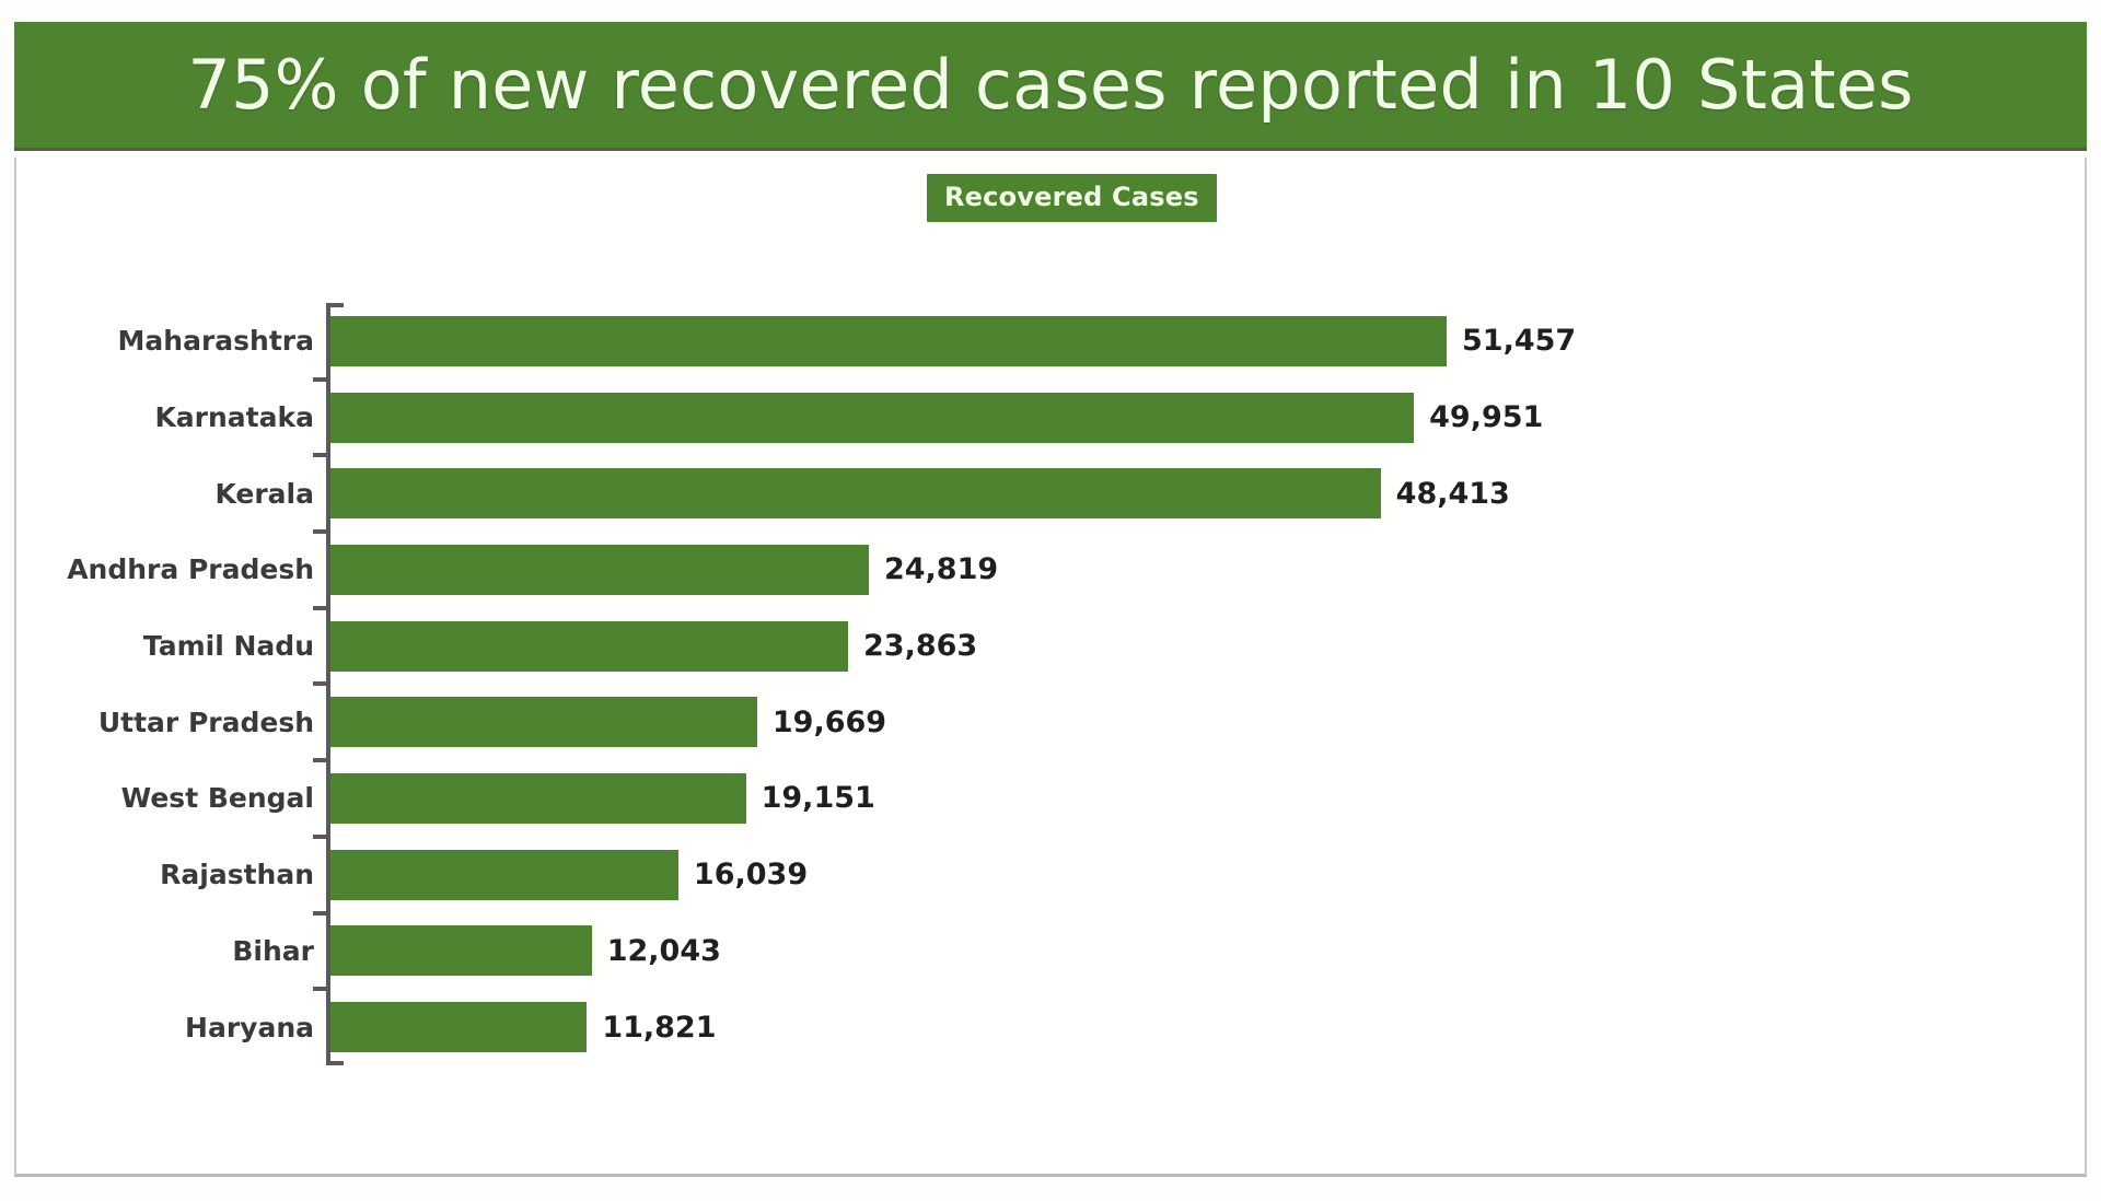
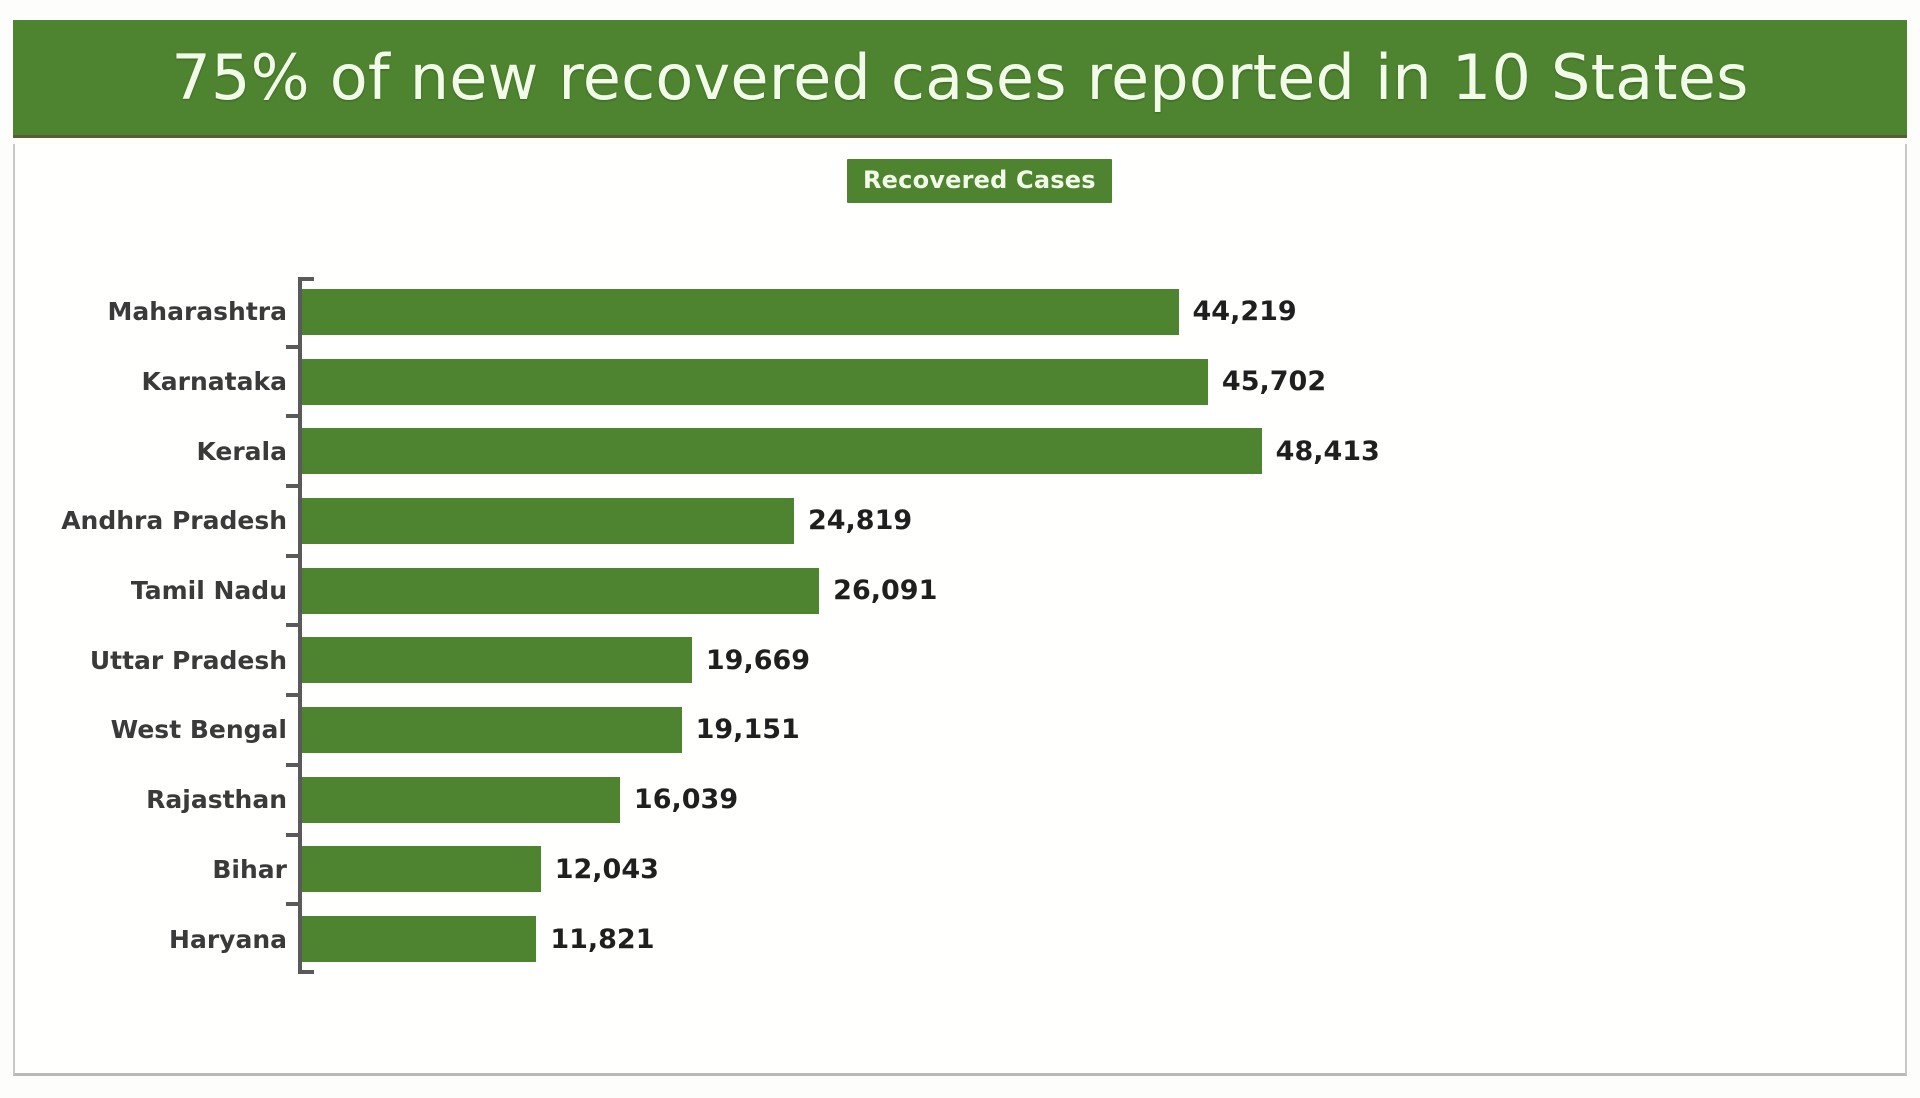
Maharashtra: 51,457 -> 44,219
Karnataka: 49,951 -> 45,702
Tamil Nadu: 23,863 -> 26,091
